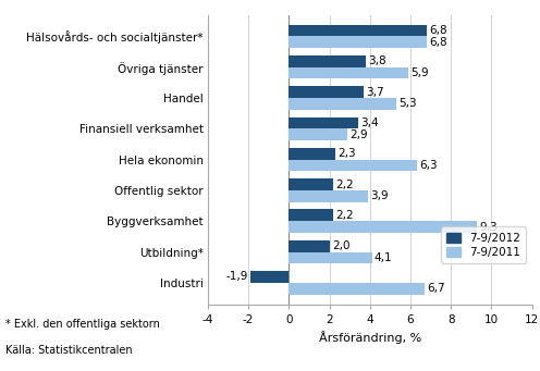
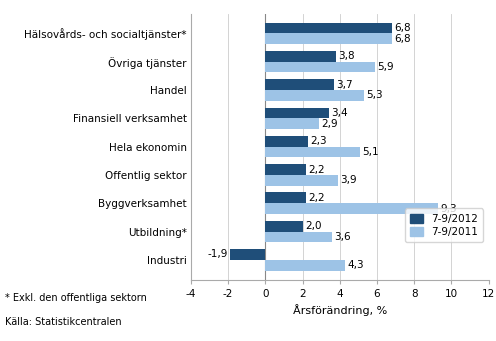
7-9/2011/Hela ekonomin: 6,3 -> 5,1
7-9/2011/Utbildning*: 4,1 -> 3,6
7-9/2011/Industri: 6,7 -> 4,3
